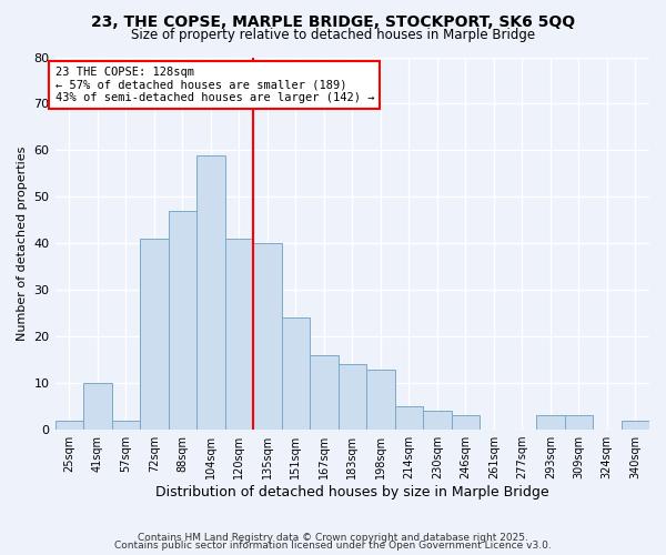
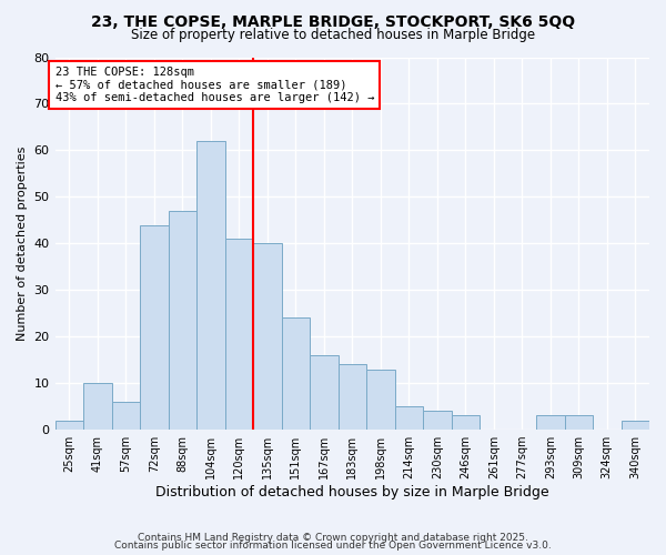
57sqm: 2 -> 6
72sqm: 41 -> 44
104sqm: 59 -> 62
